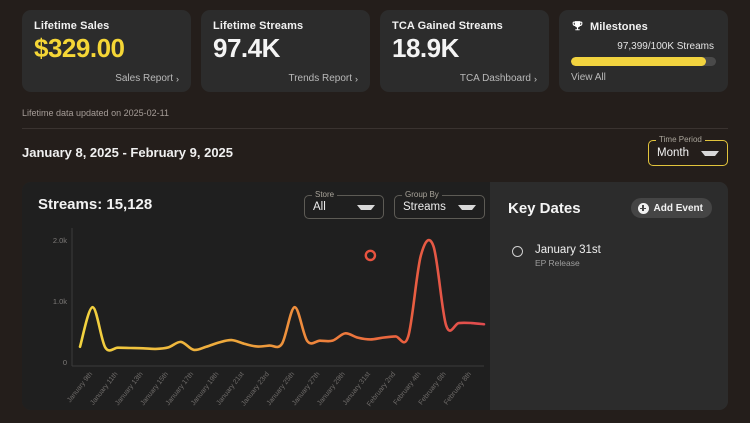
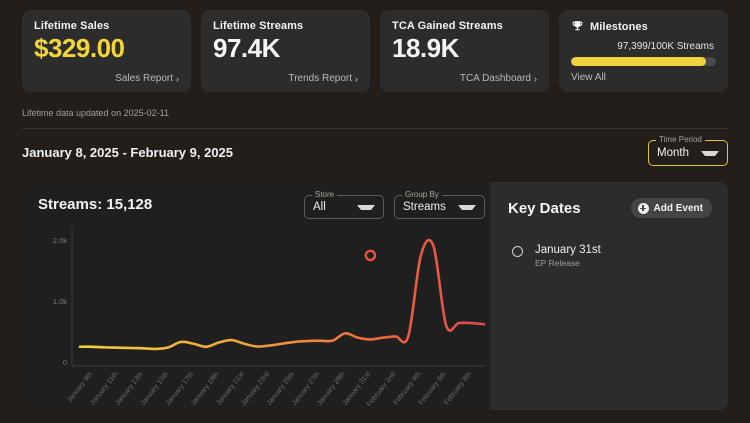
January 9th: 0.9k -> 0.2k
January 17th: 0.2k -> 0.3k
January 25th: 0.9k -> 0.3k
